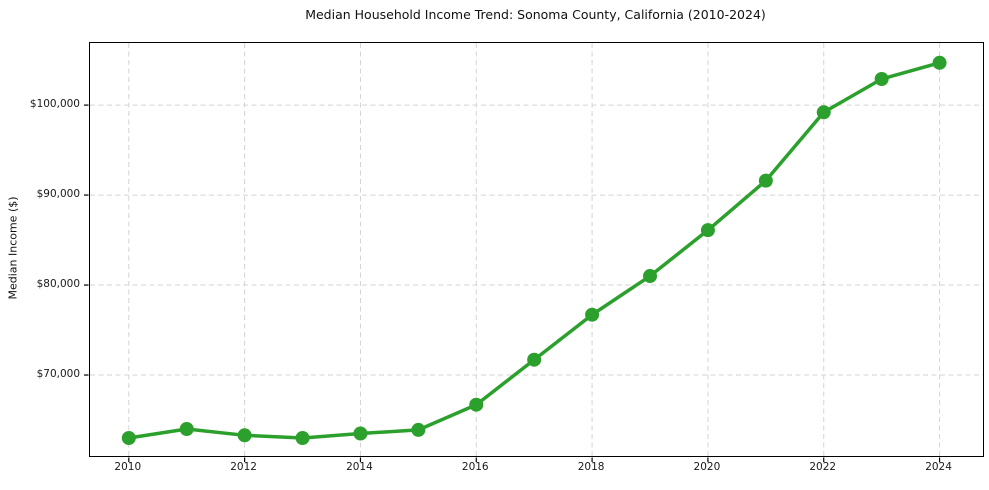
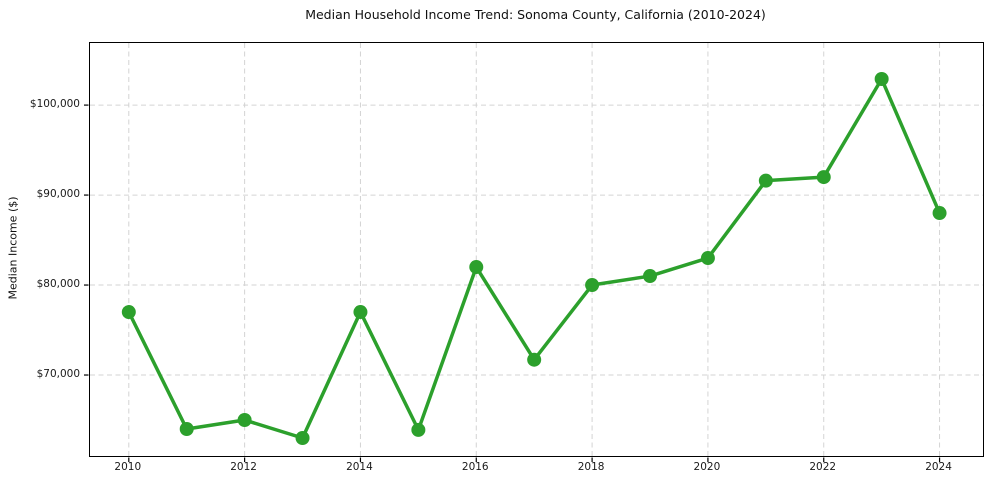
2010: $63000 -> $77000
2012: $63000 -> $65000
2014: $64000 -> $77000
2016: $67000 -> $82000
2018: $77000 -> $80000
2020: $86000 -> $83000
2022: $99000 -> $92000
2024: $105000 -> $88000
